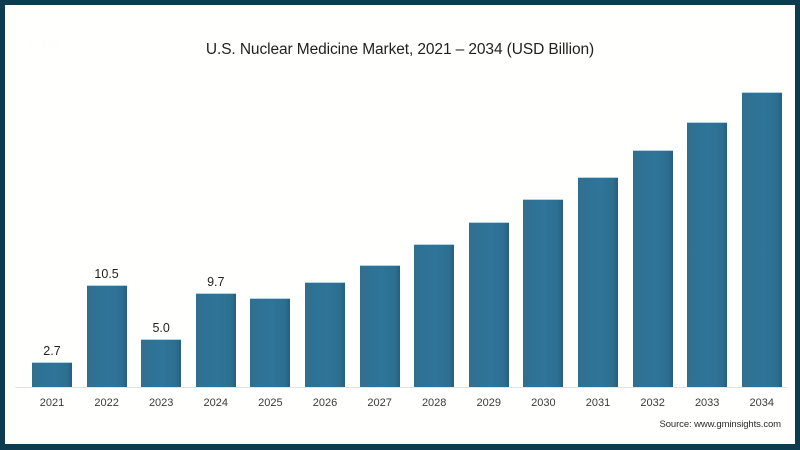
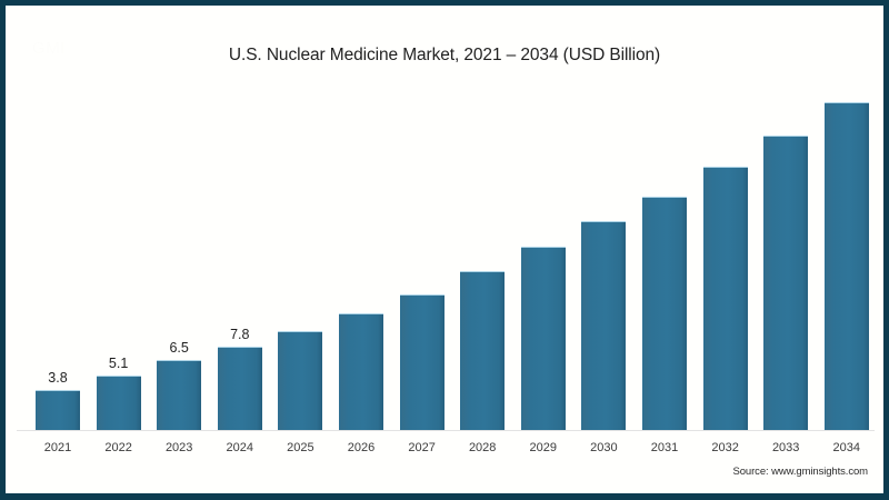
2021: 2.7 -> 3.8
2022: 10.5 -> 5.1
2023: 5.0 -> 6.5
2024: 9.7 -> 7.8
